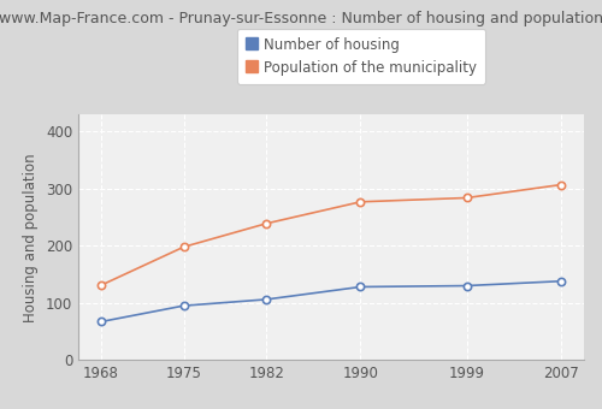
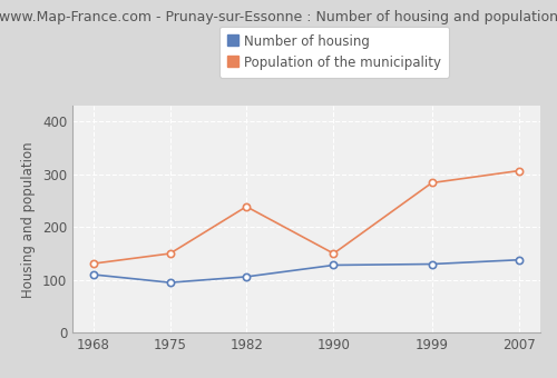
Number of housing/1968: 67 -> 110
Population of the municipality/1975: 198 -> 150
Population of the municipality/1990: 277 -> 150
